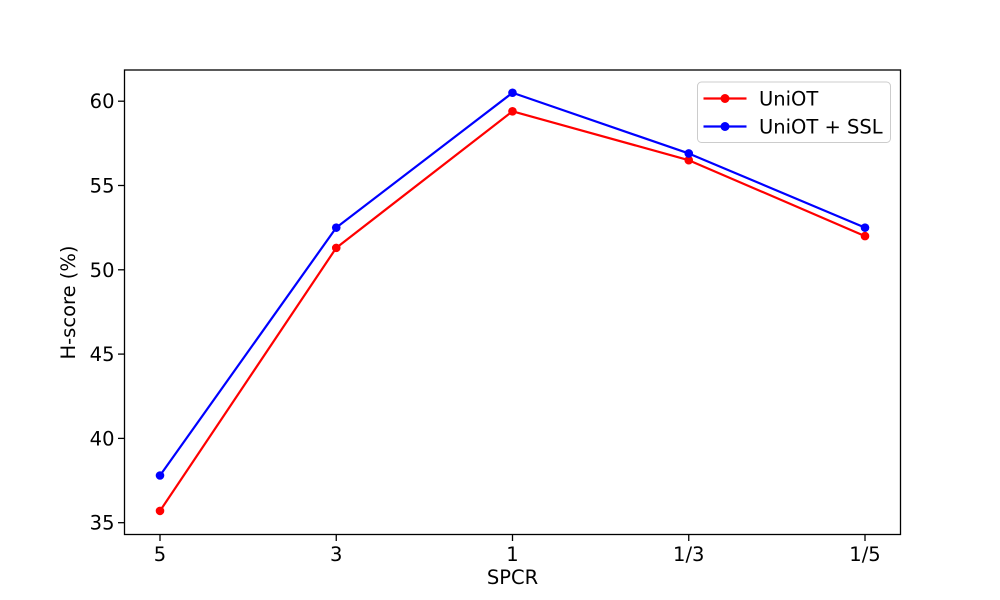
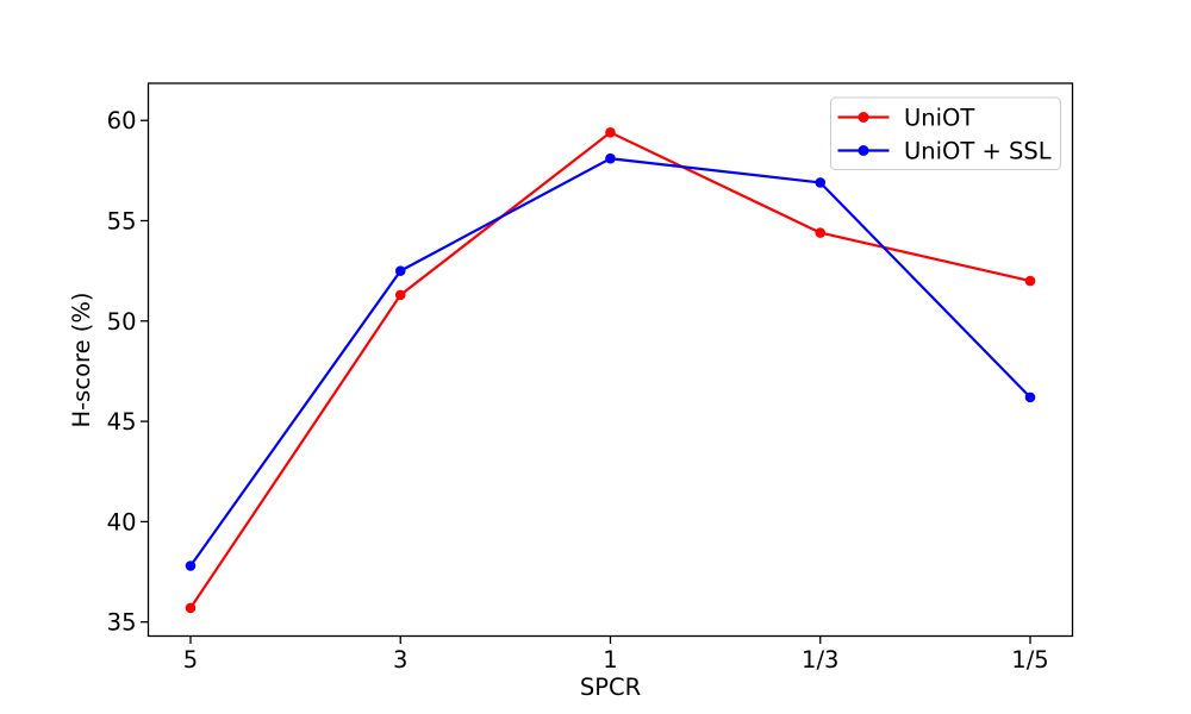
UniOT + SSL/1: 60.5 -> 58.1
UniOT/1/3: 56.5 -> 54.4
UniOT + SSL/1/5: 52.5 -> 46.2
